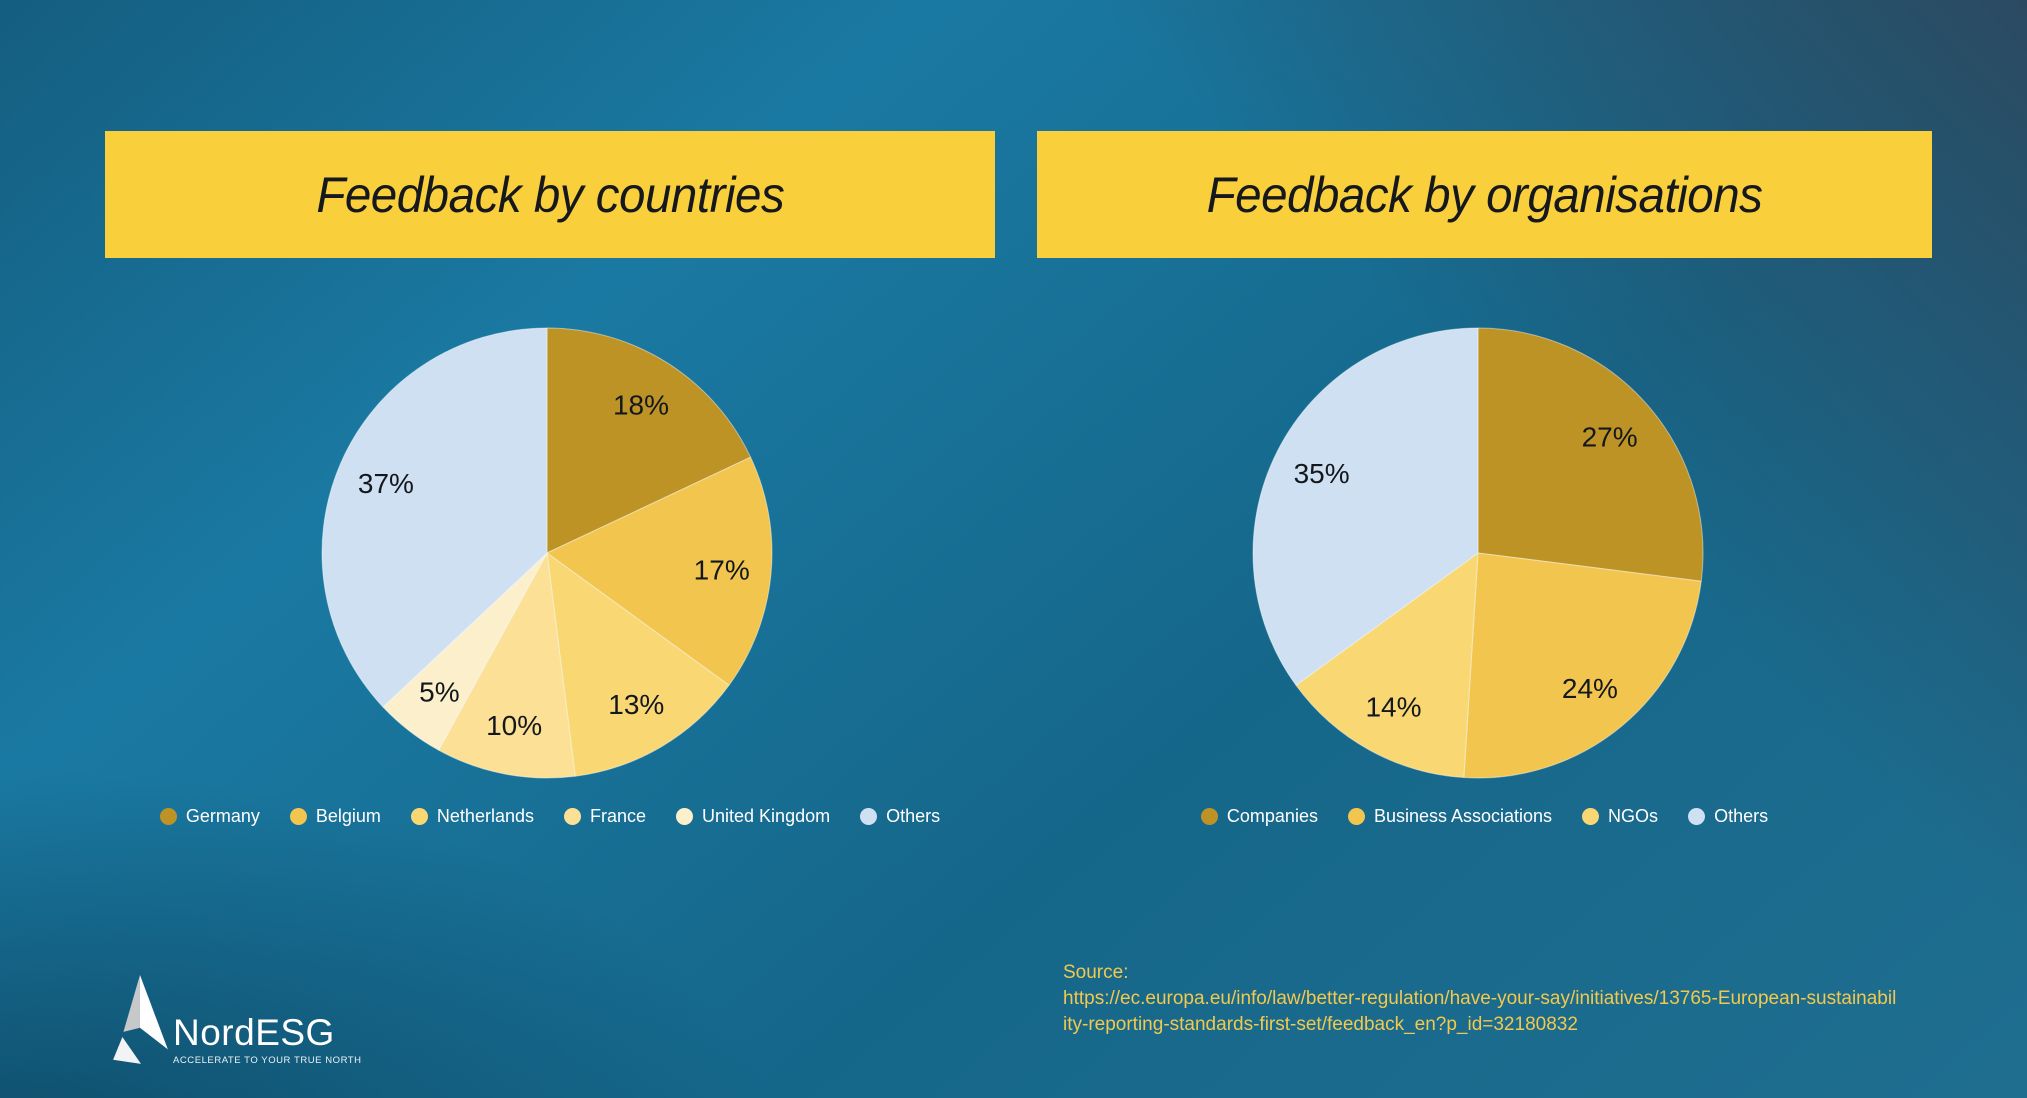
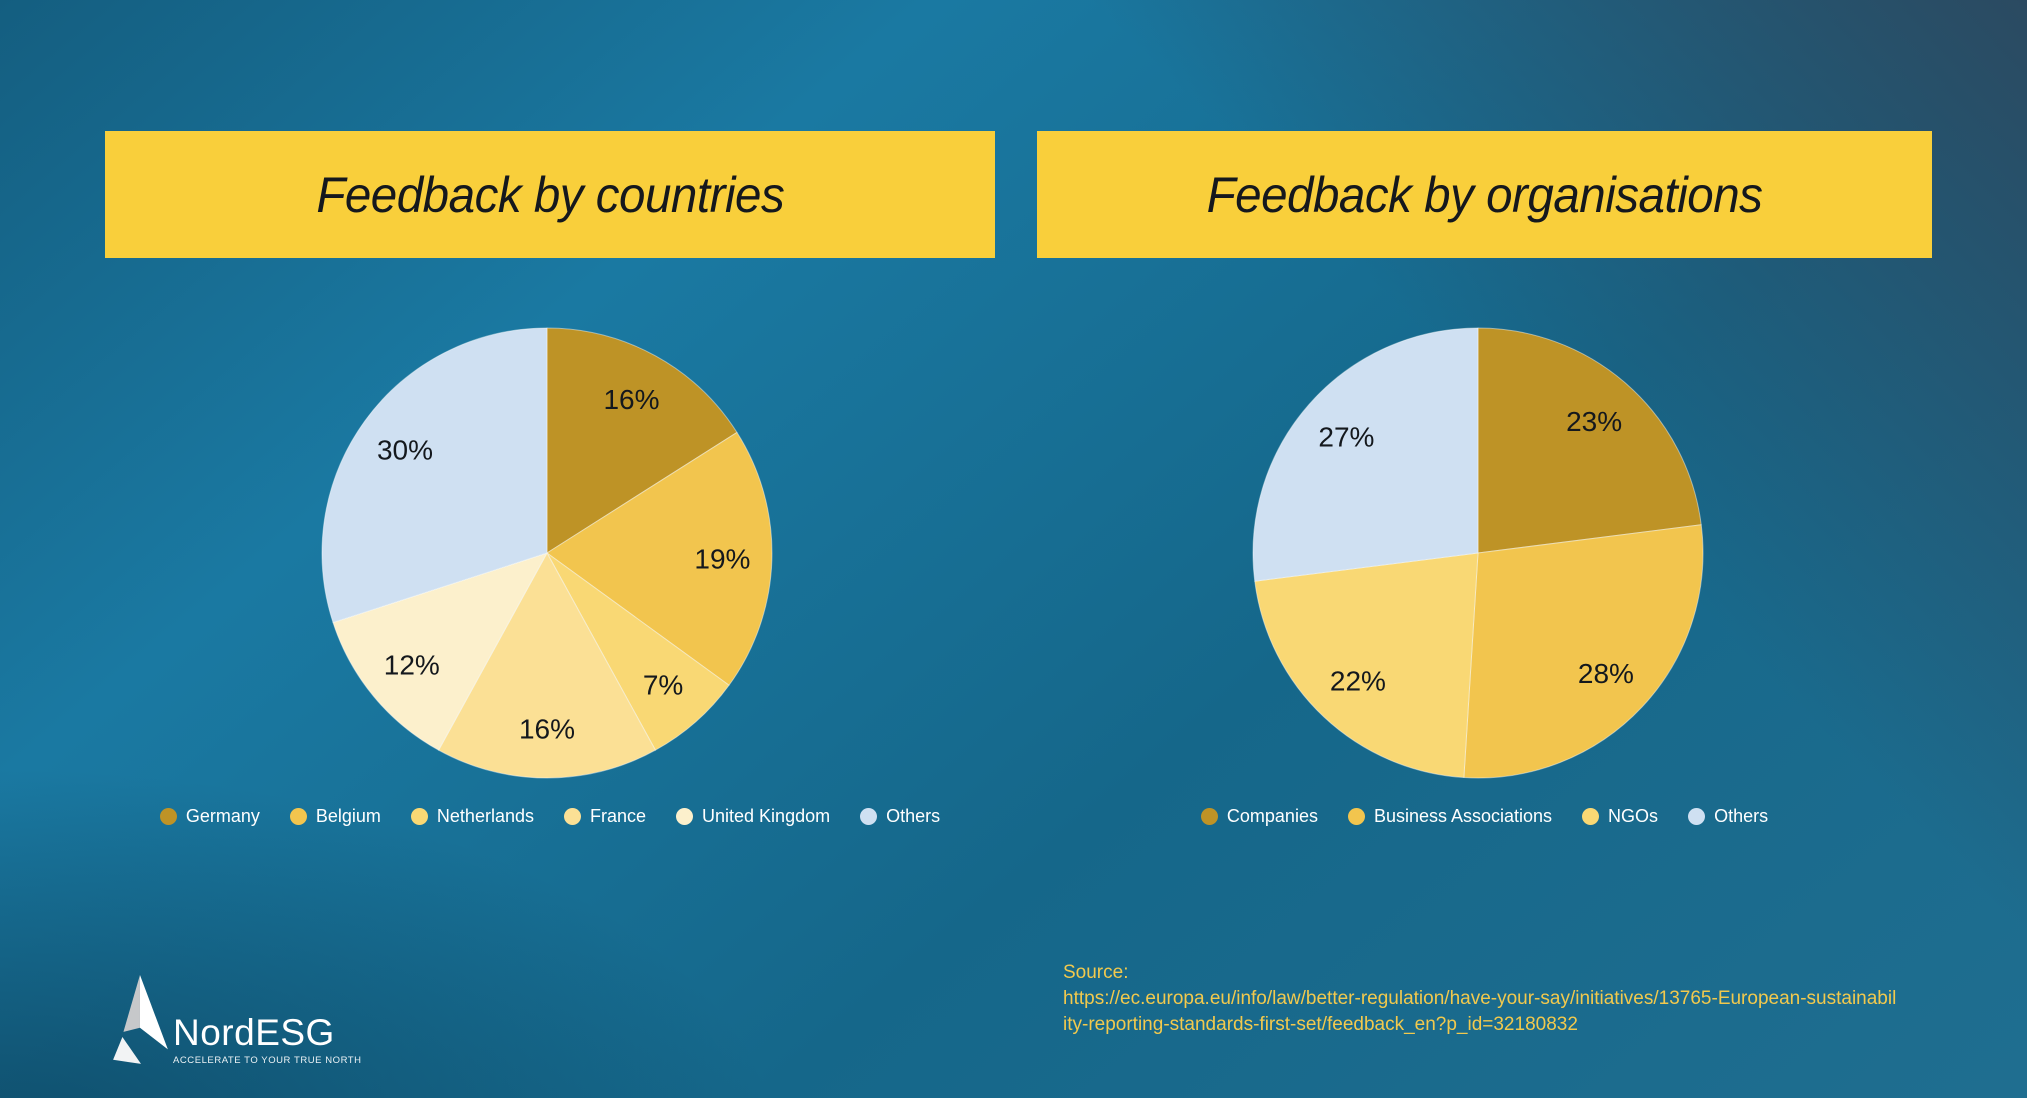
Feedback by countries/Germany: 18% -> 16%
Feedback by countries/Belgium: 17% -> 19%
Feedback by countries/Netherlands: 13% -> 7%
Feedback by countries/France: 10% -> 16%
Feedback by countries/United Kingdom: 5% -> 12%
Feedback by countries/Others: 37% -> 30%
Feedback by organisations/Companies: 27% -> 23%
Feedback by organisations/Business Associations: 24% -> 28%
Feedback by organisations/NGOs: 14% -> 22%
Feedback by organisations/Others: 35% -> 27%
